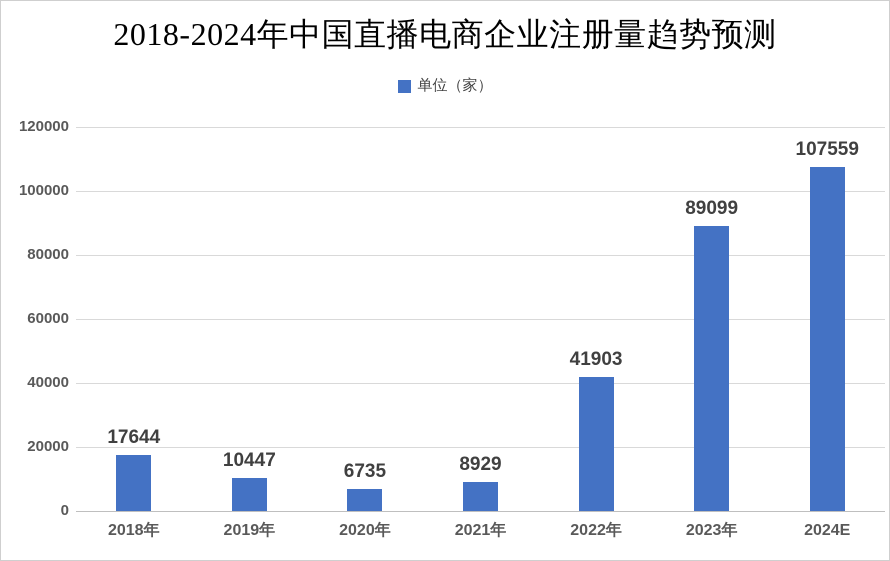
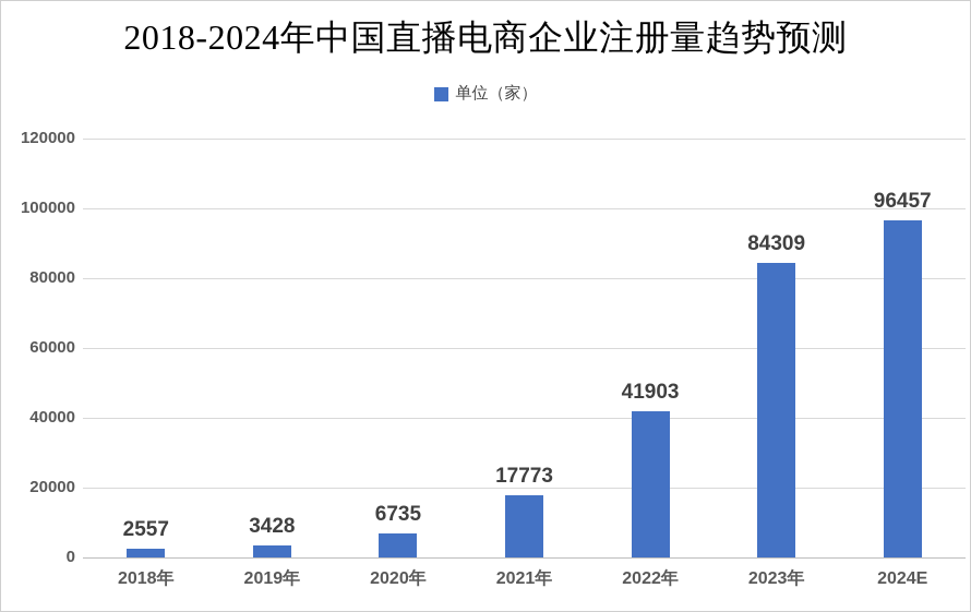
2018年: 17644 -> 2557
2019年: 10447 -> 3428
2021年: 8929 -> 17773
2023年: 89099 -> 84309
2024E: 107559 -> 96457
